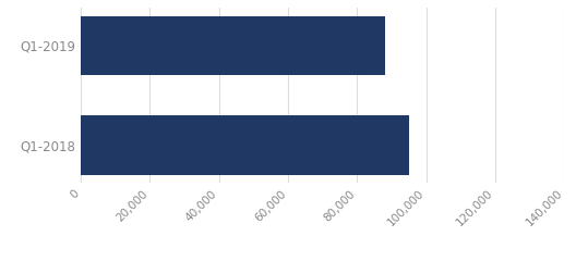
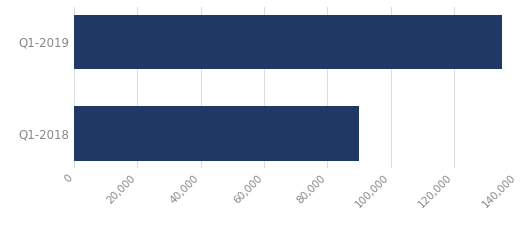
Q1-2019: 88,000 -> 135,000
Q1-2018: 95,000 -> 90,000
